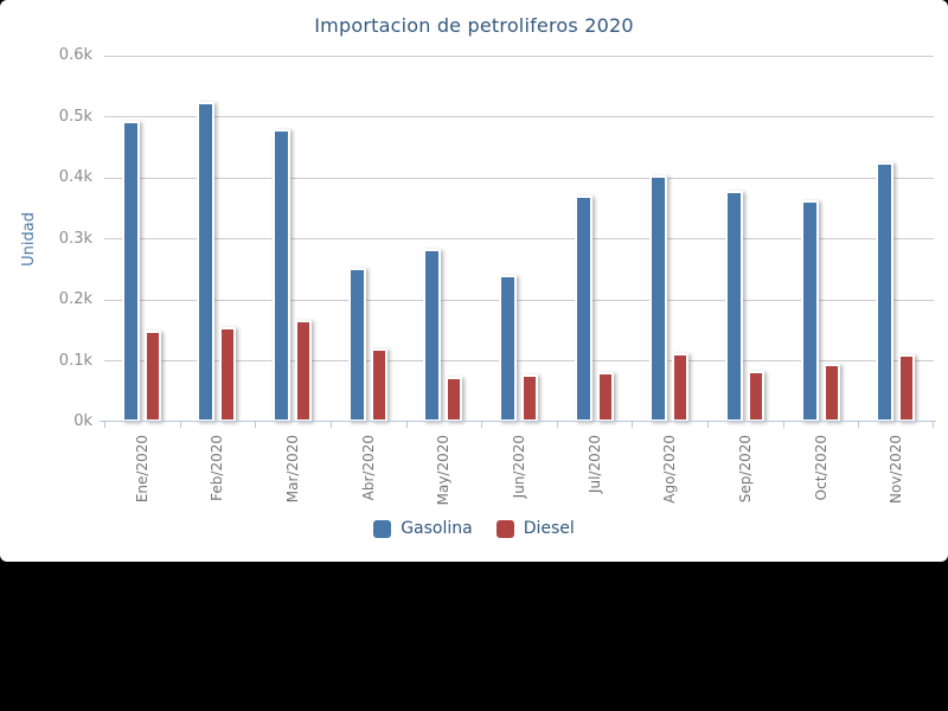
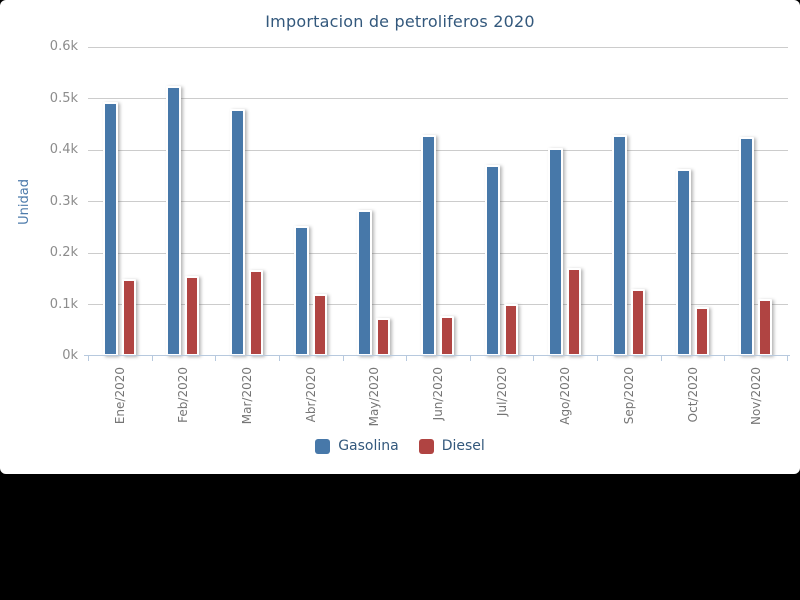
Gasolina/Jun/2020: 0.24k -> 0.43k
Diesel/Jul/2020: 0.08k -> 0.10k
Diesel/Ago/2020: 0.11k -> 0.17k
Gasolina/Sep/2020: 0.38k -> 0.43k
Diesel/Sep/2020: 0.08k -> 0.13k
